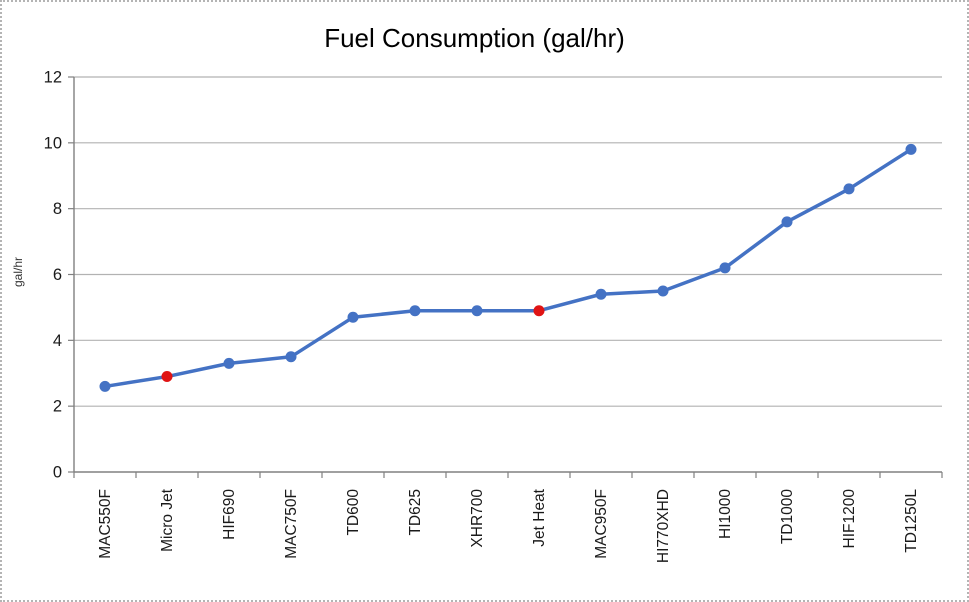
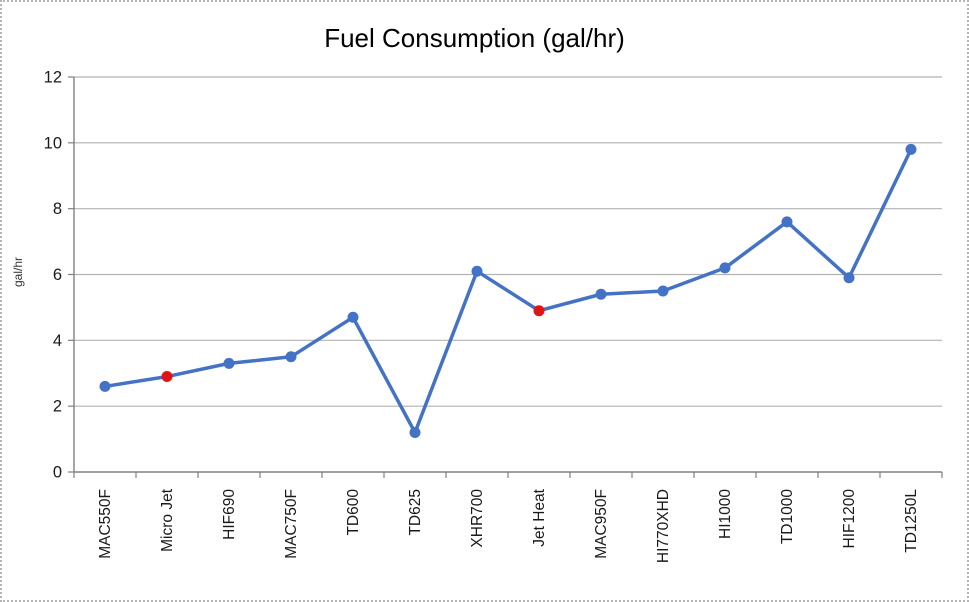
TD625: 4.9 -> 1.2
XHR700: 4.9 -> 6.1
HIF1200: 8.6 -> 5.9
